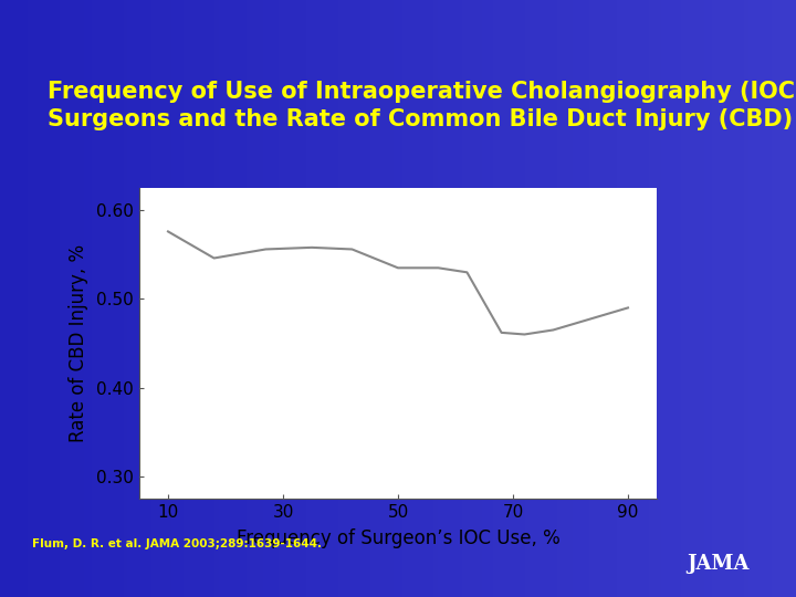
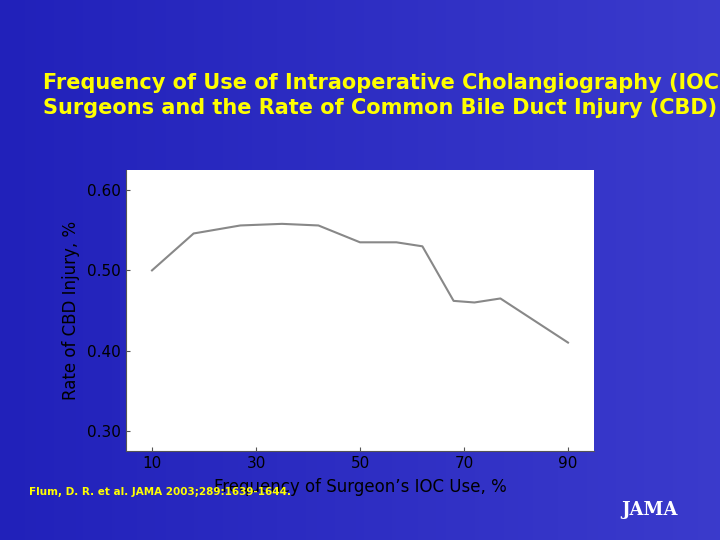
10: 0.576 -> 0.500
90: 0.490 -> 0.410
